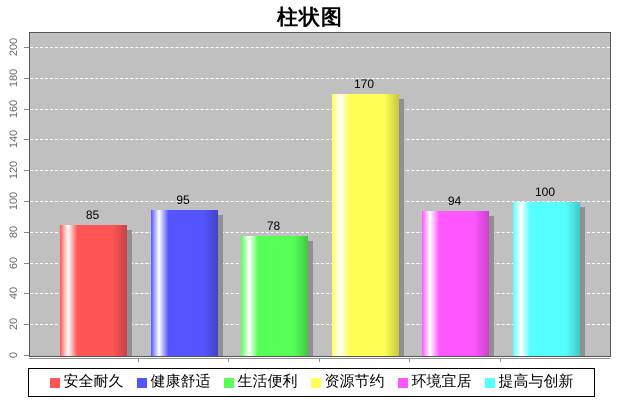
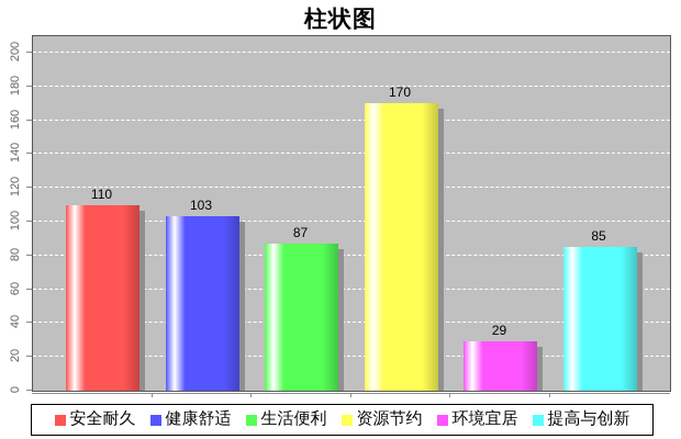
安全耐久: 85 -> 110
健康舒适: 95 -> 103
生活便利: 78 -> 87
环境宜居: 94 -> 29
提高与创新: 100 -> 85
